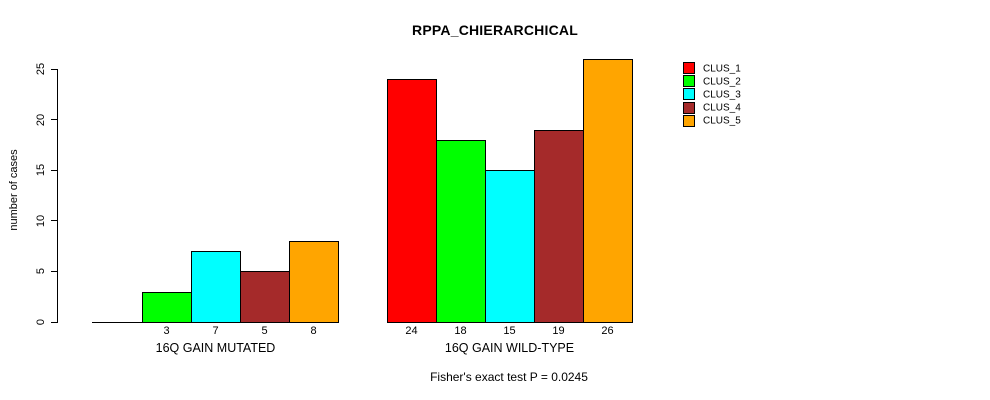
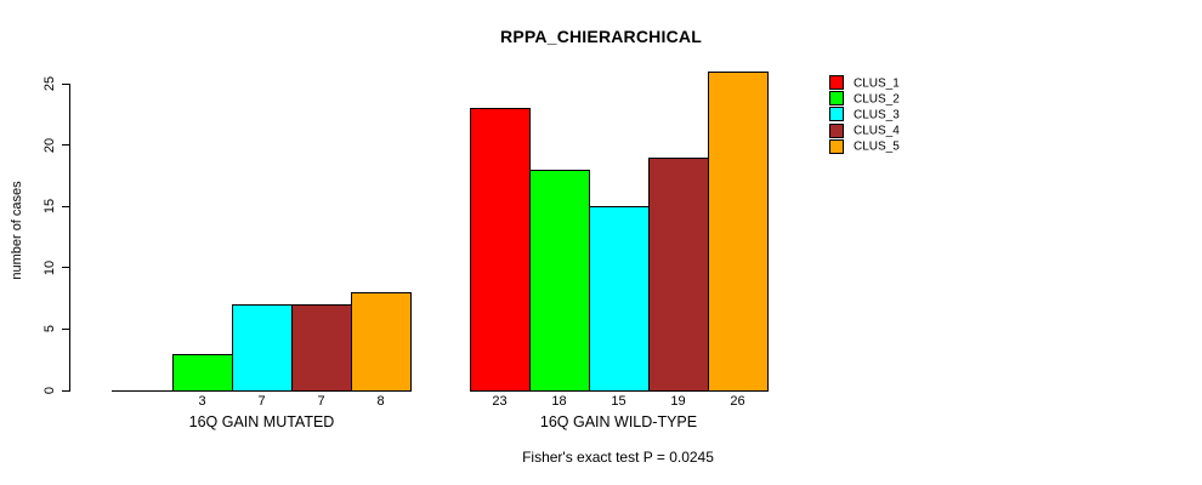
CLUS_4/16Q GAIN MUTATED: 5 -> 7
CLUS_1/16Q GAIN WILD-TYPE: 24 -> 23
